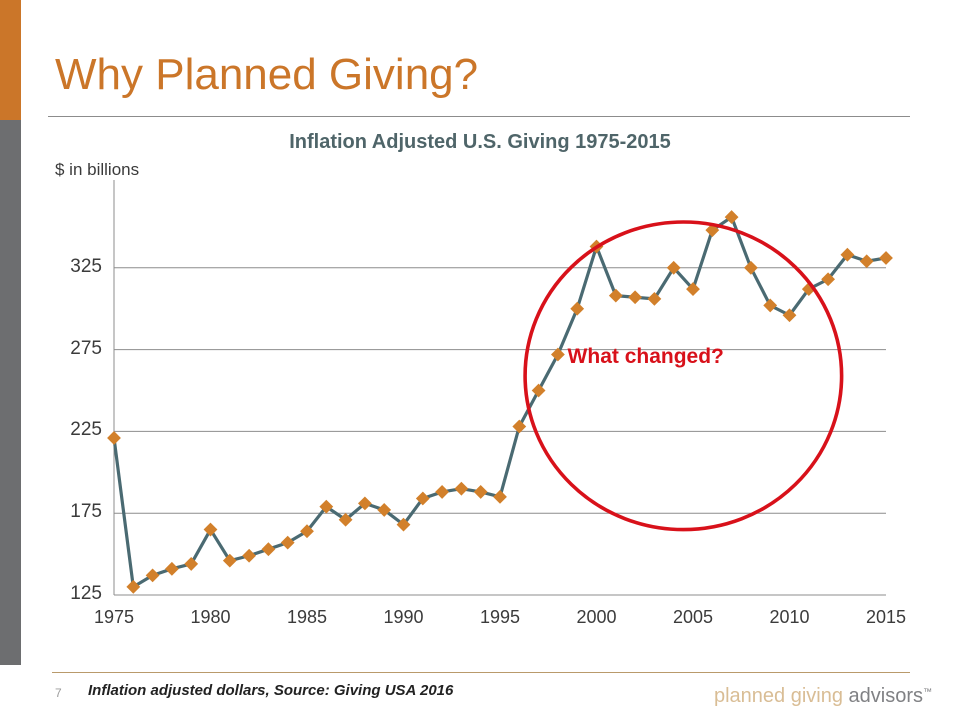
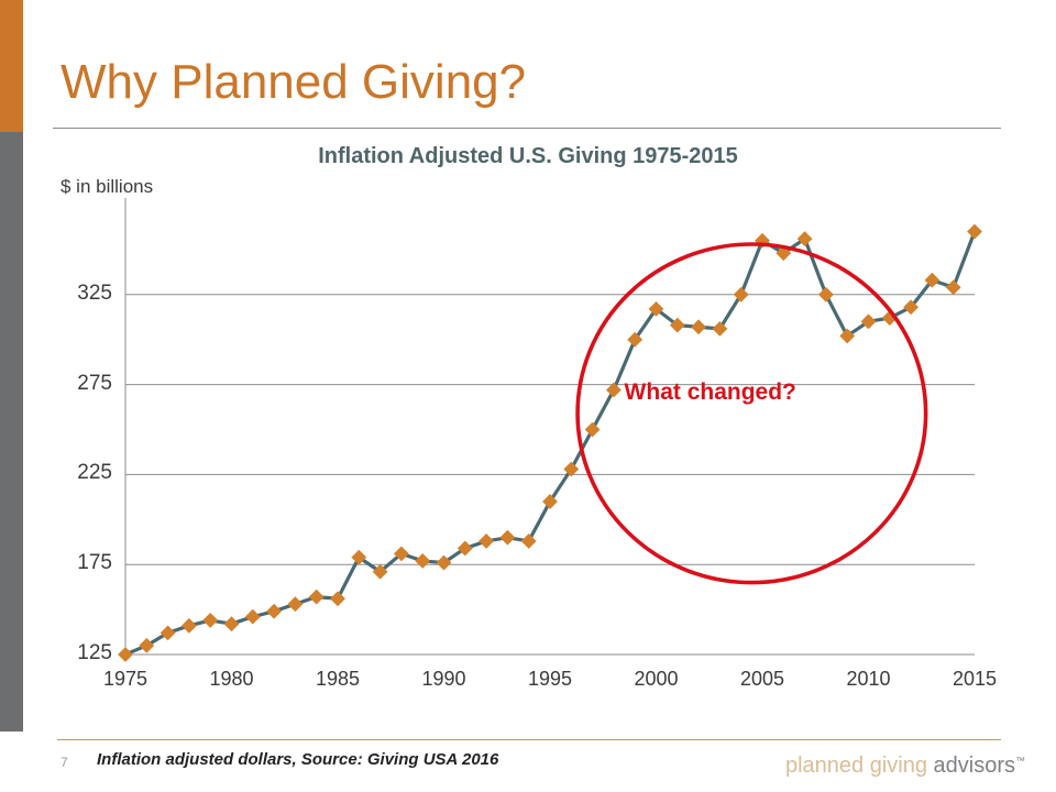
1975: 221 -> 125
1980: 165 -> 142
1985: 164 -> 156
1990: 168 -> 176
1995: 185 -> 210
2000: 338 -> 317
2005: 312 -> 355
2010: 296 -> 310
2015: 331 -> 360
